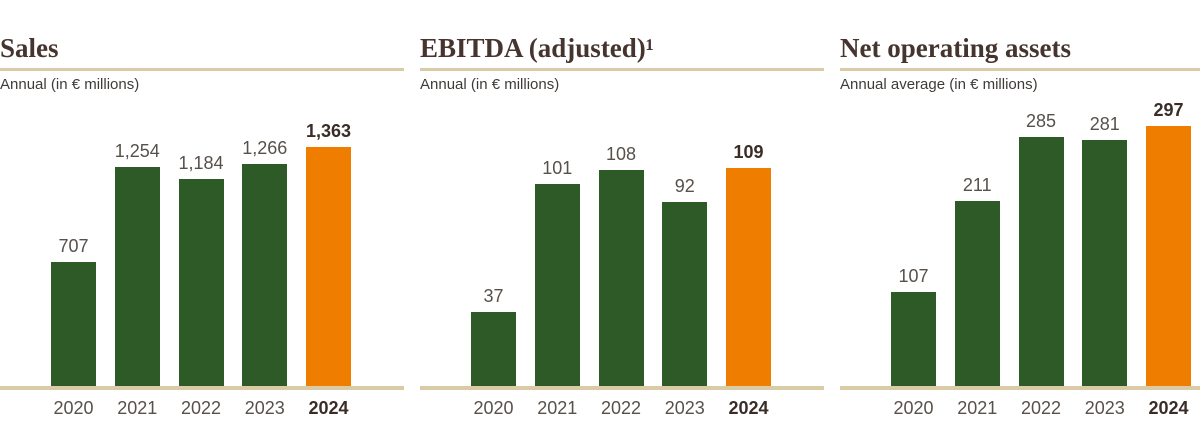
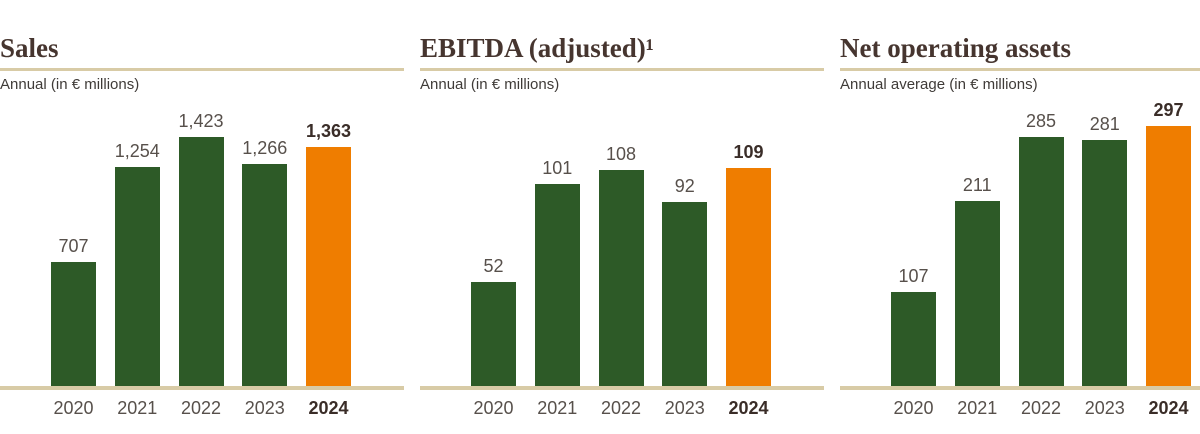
Sales/2022: 1,184 -> 1,423
EBITDA (adjusted)¹/2020: 37 -> 52
